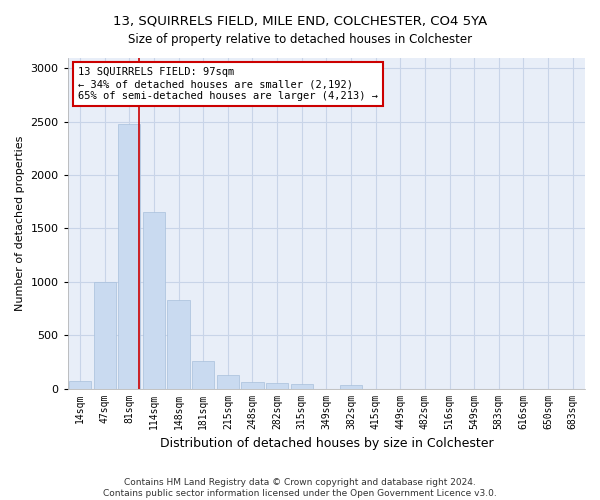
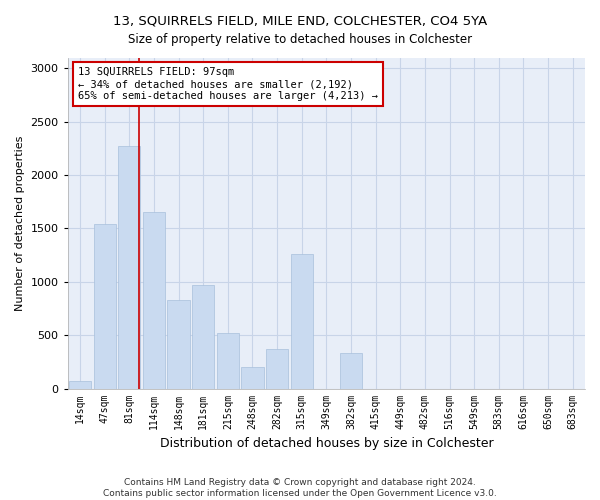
47sqm: 1000 -> 1540
81sqm: 2480 -> 2270
181sqm: 260 -> 970
215sqm: 130 -> 520
248sqm: 60 -> 200
282sqm: 50 -> 370
315sqm: 40 -> 1260
382sqm: 30 -> 330
